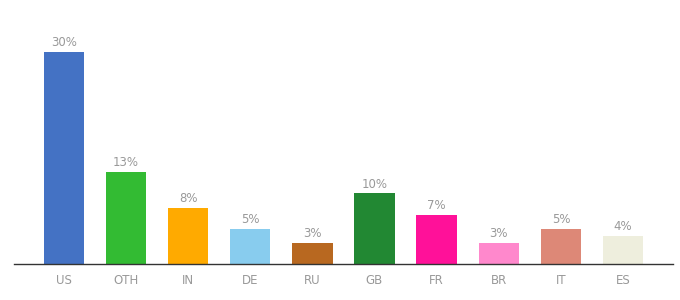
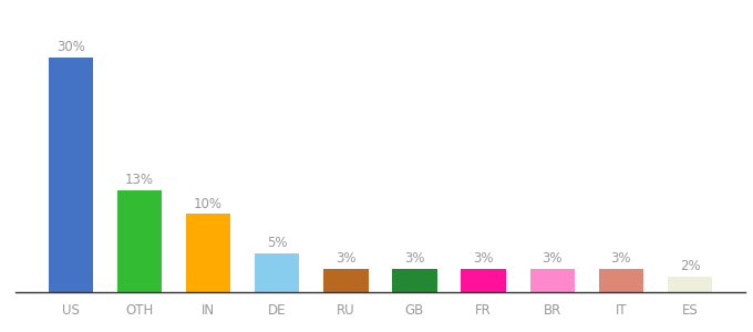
IN: 8% -> 10%
GB: 10% -> 3%
FR: 7% -> 3%
IT: 5% -> 3%
ES: 4% -> 2%
